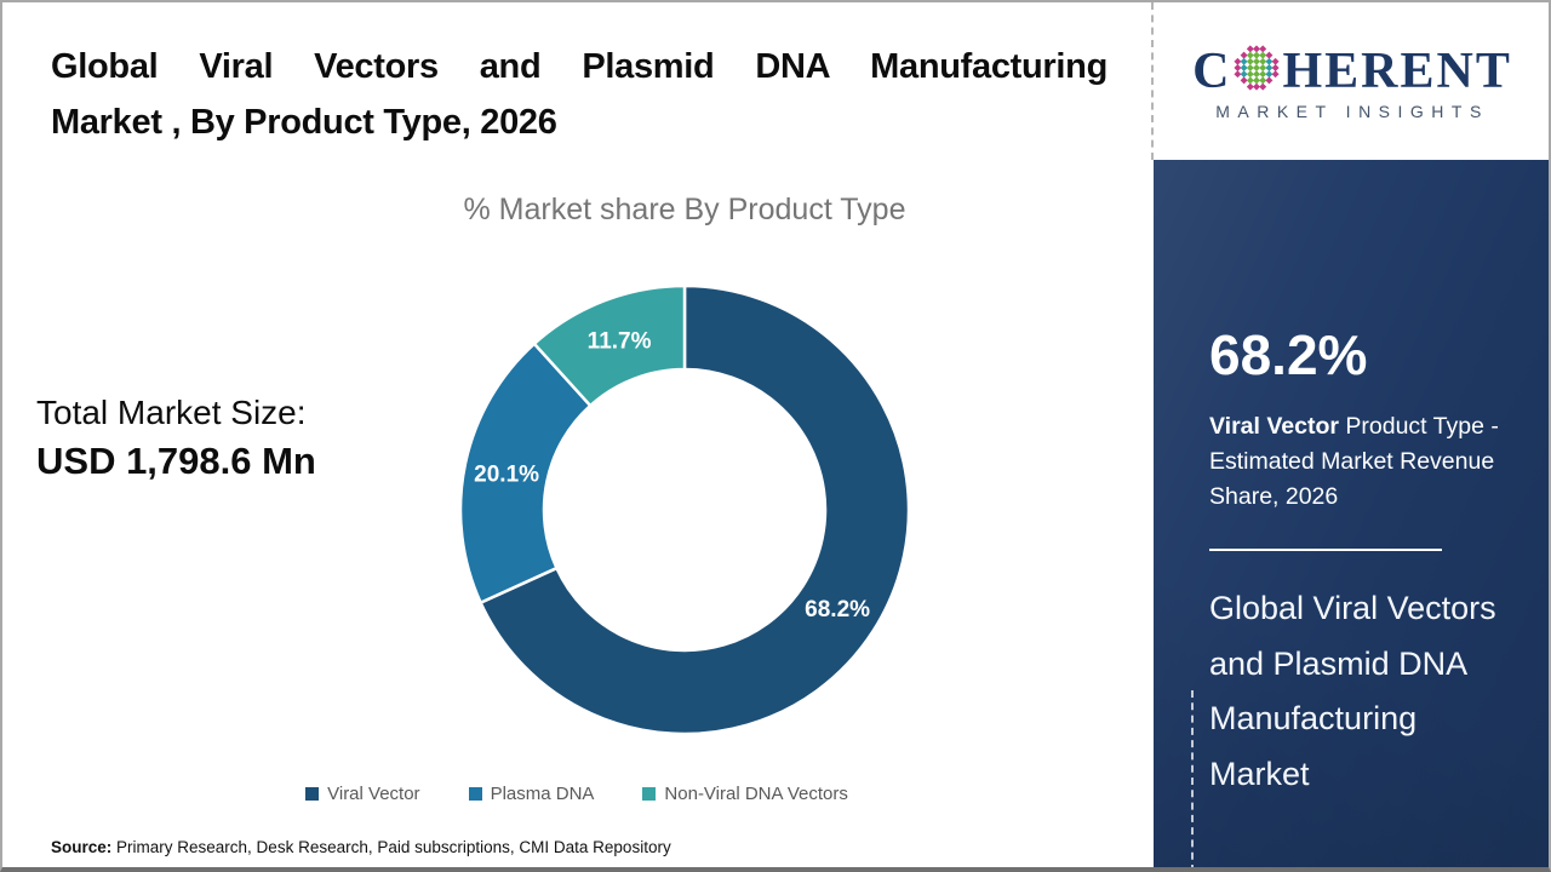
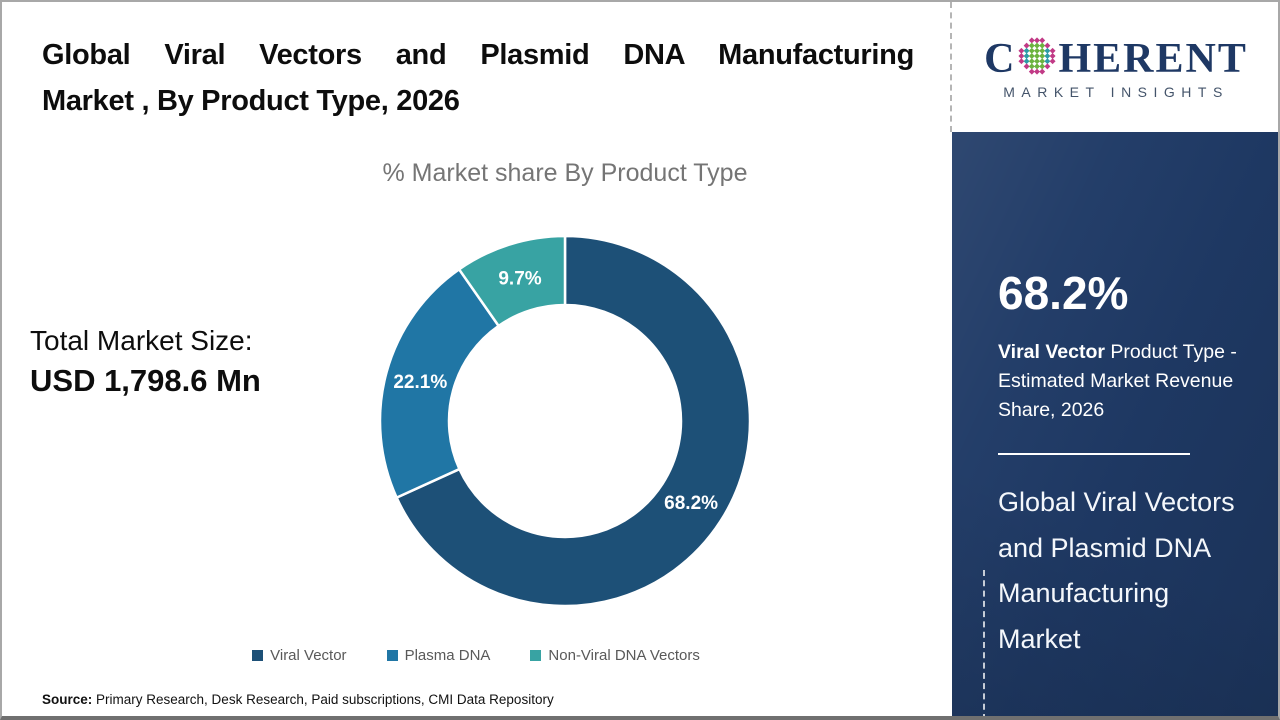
Plasma DNA: 20.1% -> 22.1%
Non-Viral DNA Vectors: 11.7% -> 9.7%
